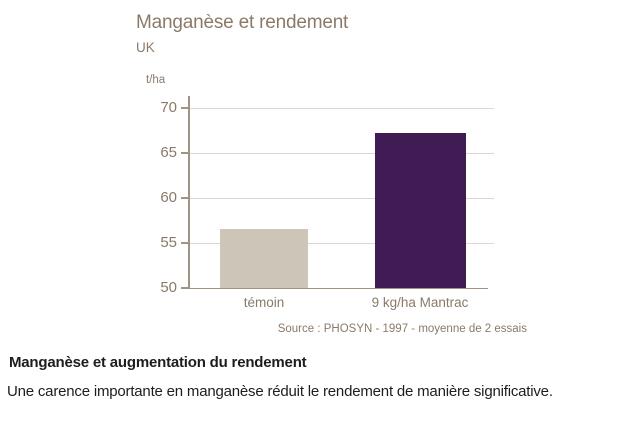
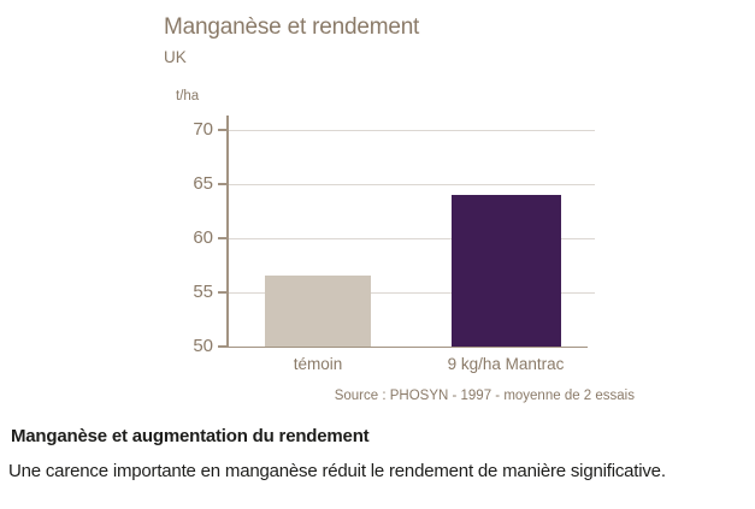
9 kg/ha Mantrac: 67 -> 64
